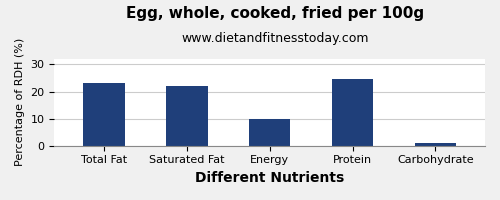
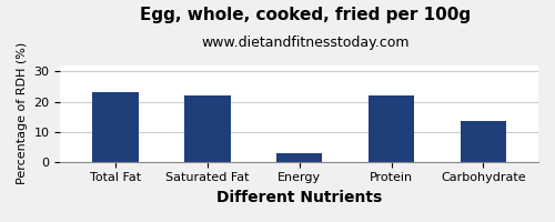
Energy: 10.0 -> 3.0
Protein: 24.5 -> 22.0
Carbohydrate: 1.0 -> 13.5
